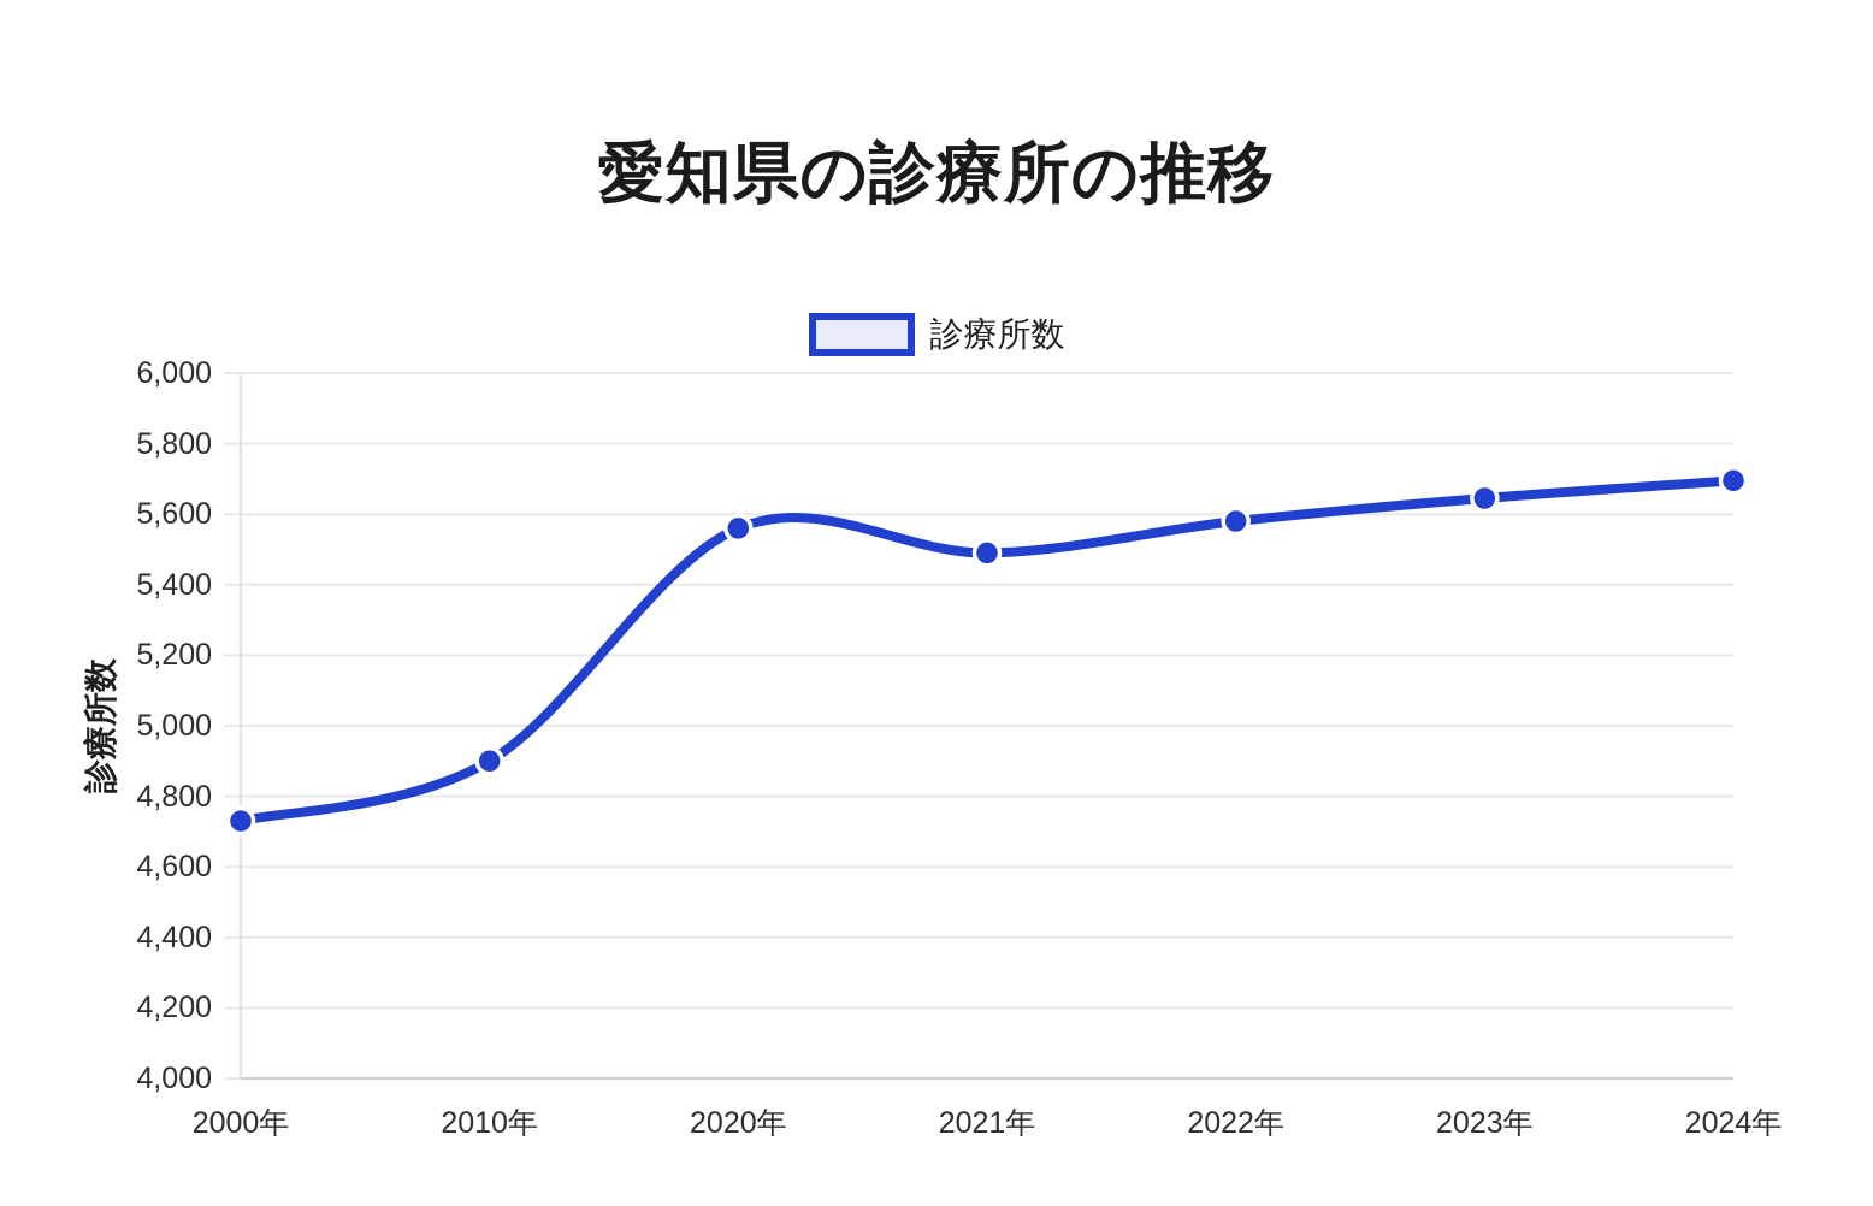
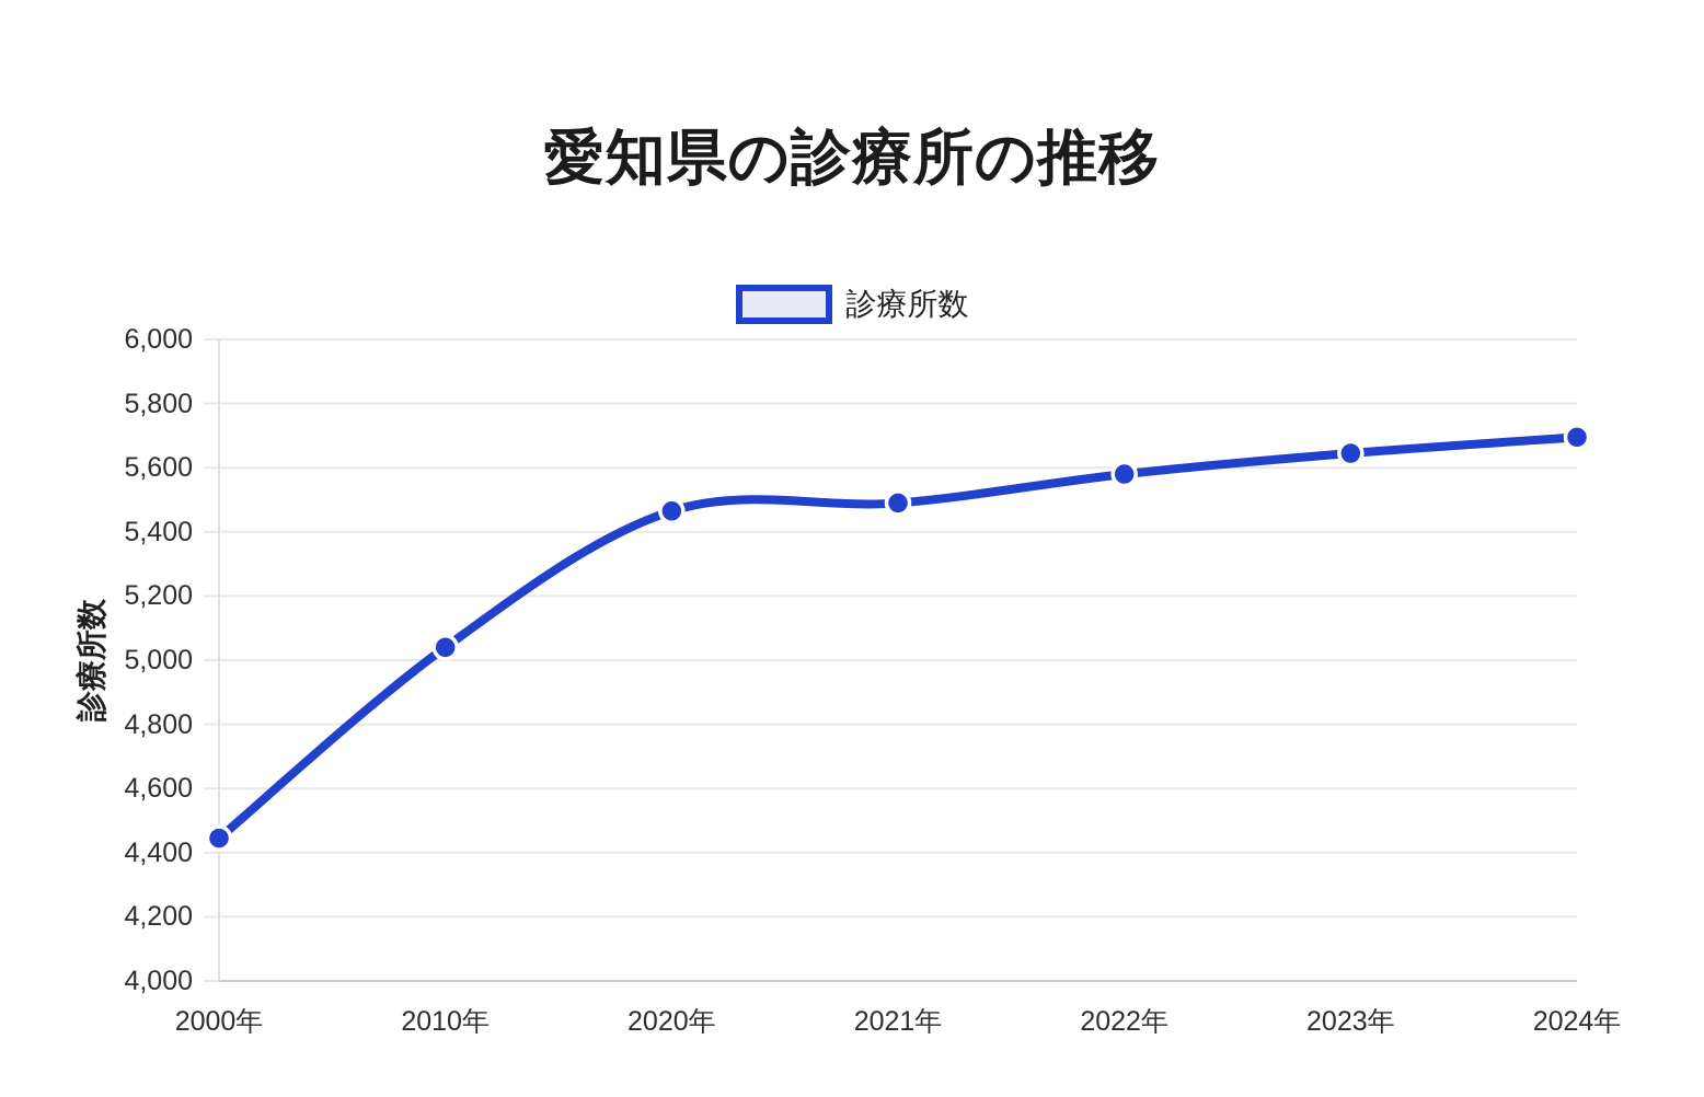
2000年: 4730 -> 4440
2010年: 4900 -> 5040
2020年: 5560 -> 5460
